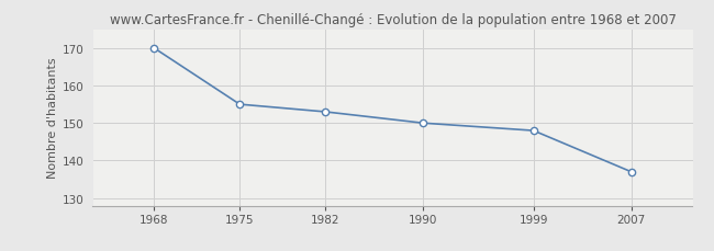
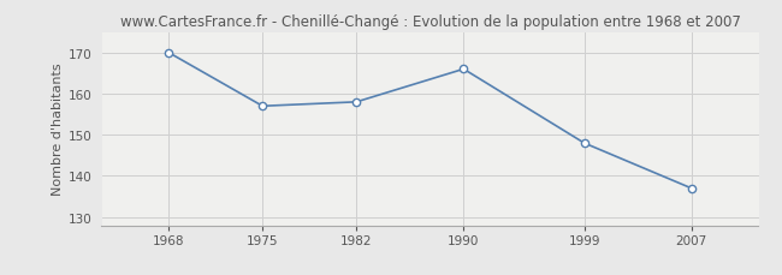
1975: 155 -> 157
1982: 153 -> 158
1990: 150 -> 166
